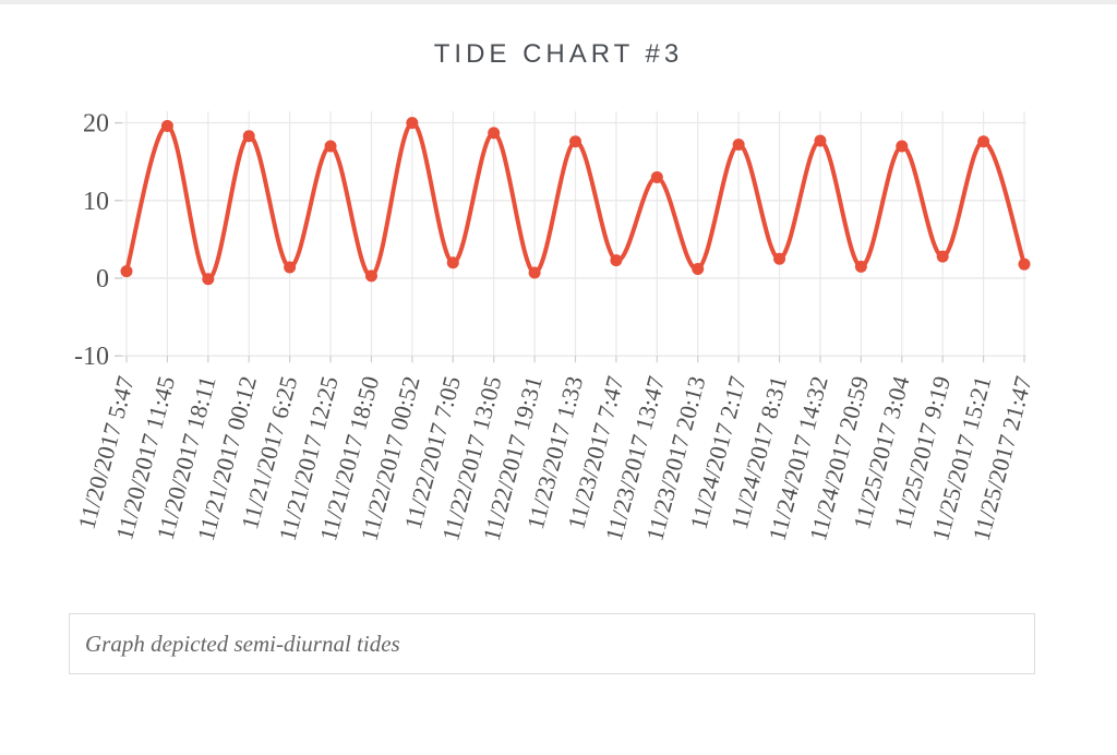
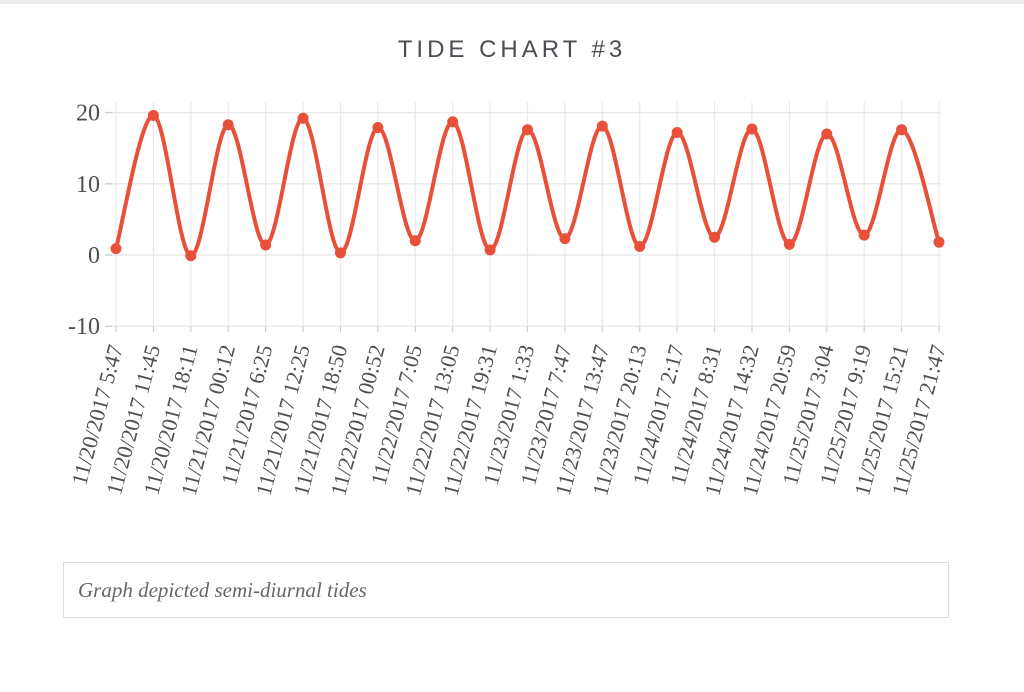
11/21/2017 12:25: 17 -> 19
11/22/2017 00:52: 20 -> 18
11/23/2017 13:47: 13 -> 18
